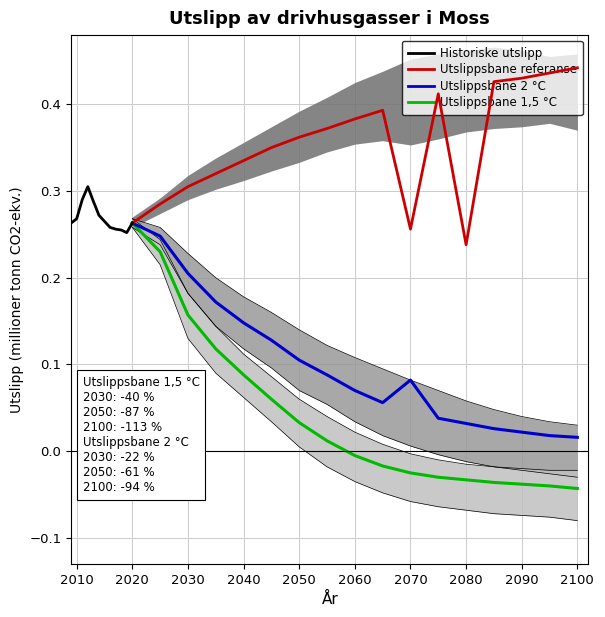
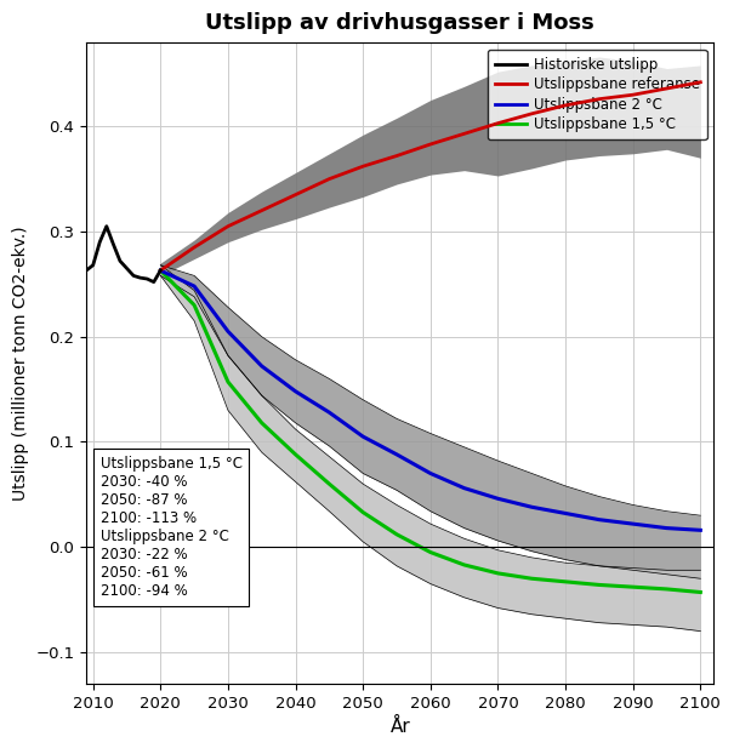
Utslippsbane referanse/2070: 0.256 -> 0.403
Utslippsbane 2 °C/2070: 0.082 -> 0.046
Utslippsbane referanse/2080: 0.238 -> 0.420
